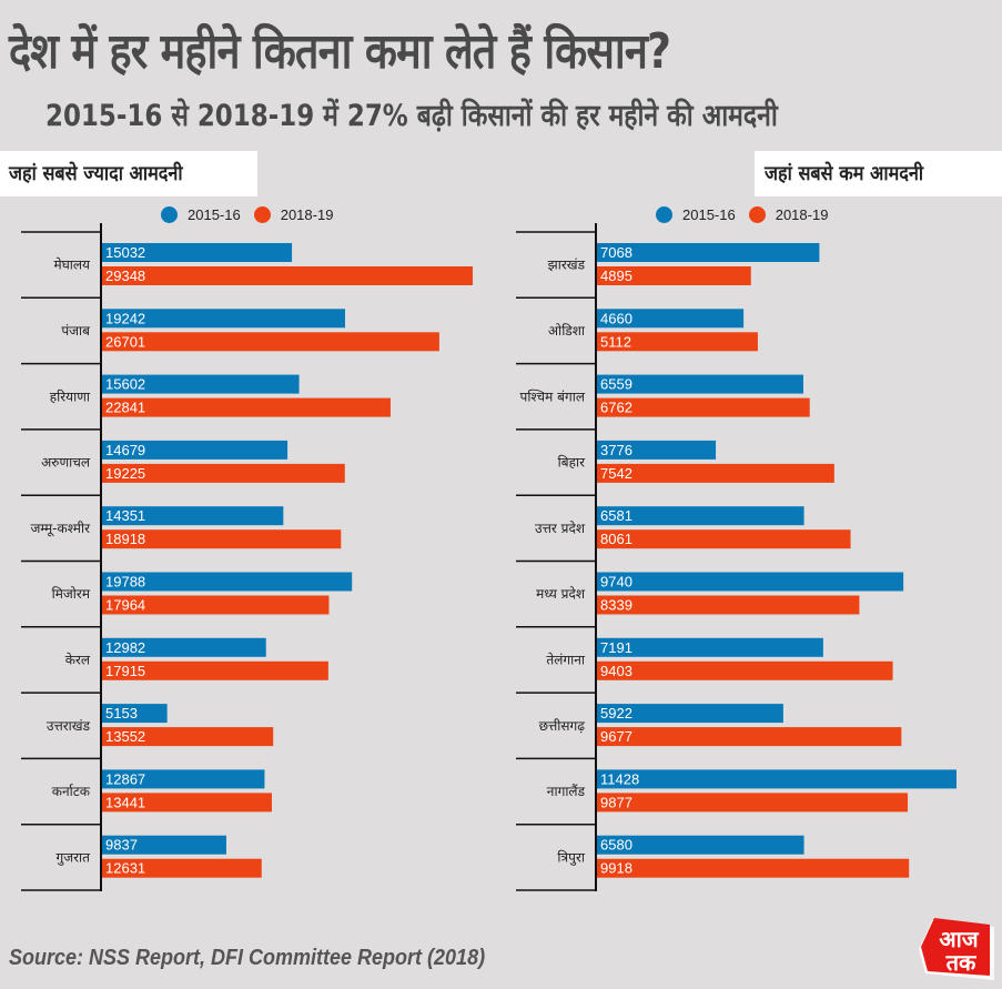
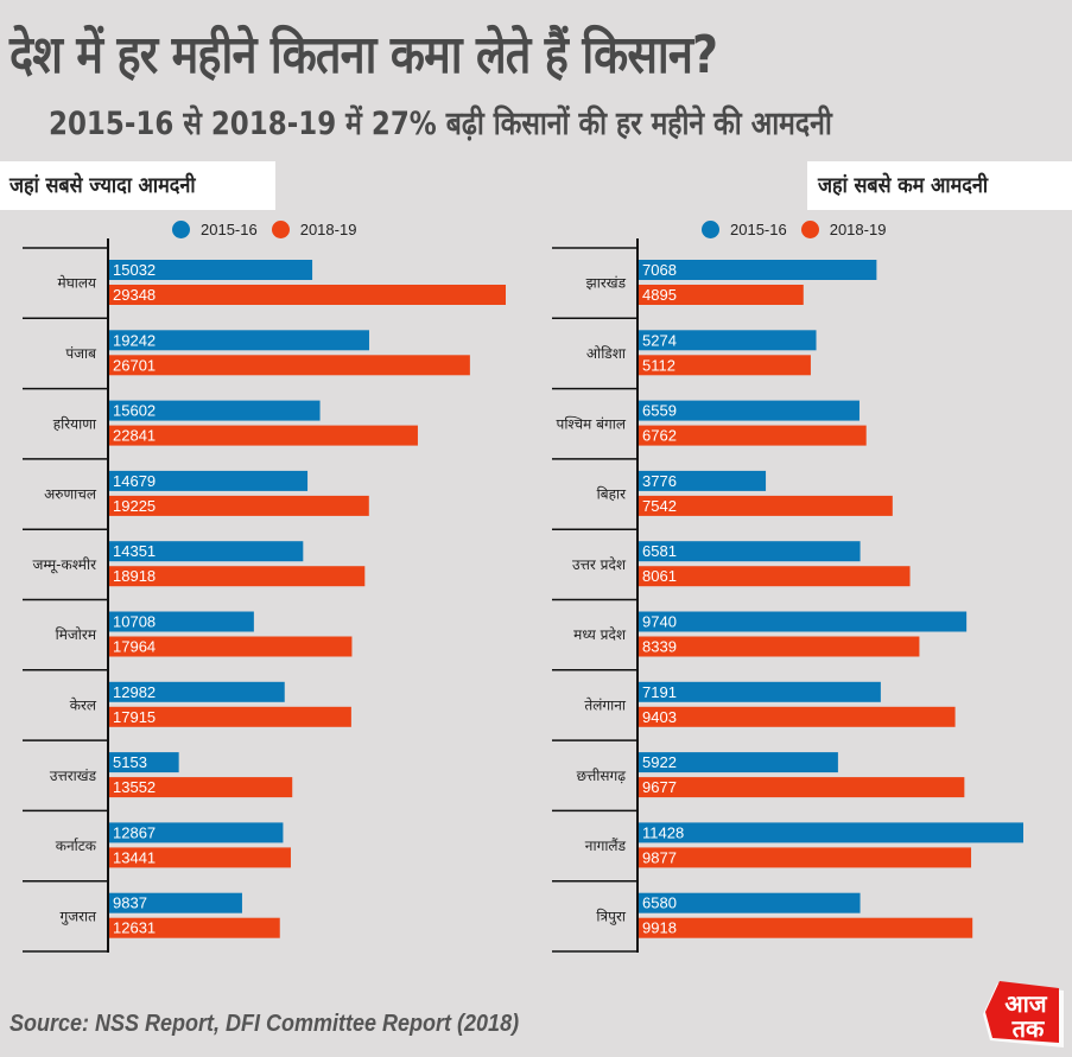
जहां सबसे ज्यादा आमदनी/2015-16/मिजोरम: 19788 -> 10708
जहां सबसे कम आमदनी/2015-16/ओडिशा: 4660 -> 5274
